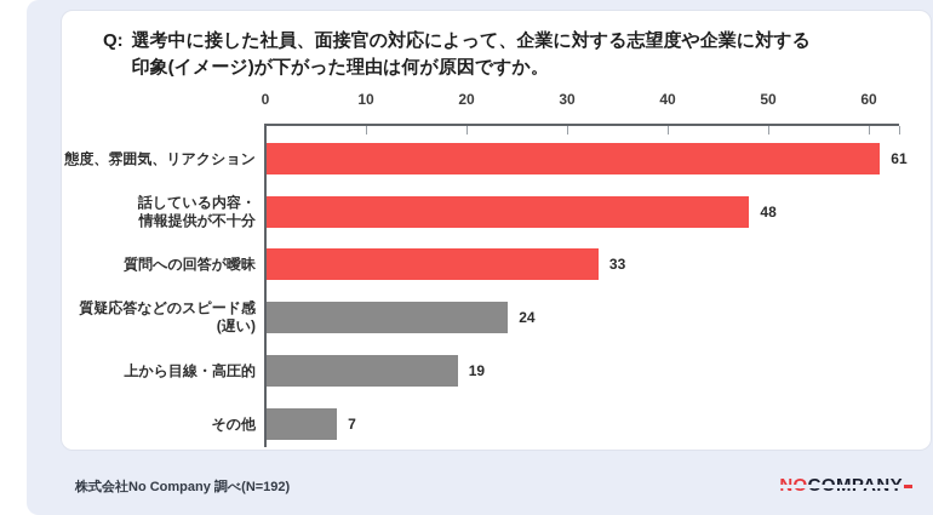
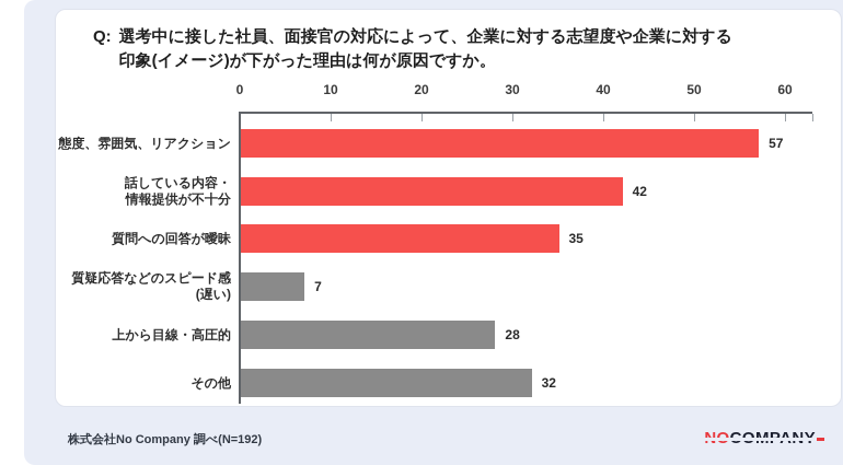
態度、雰囲気、リアクション: 61 -> 57
話している内容・ 情報提供が不十分: 48 -> 42
質問への回答が曖昧: 33 -> 35
質疑応答などのスピード感 (遅い): 24 -> 7
上から目線・高圧的: 19 -> 28
その他: 7 -> 32
